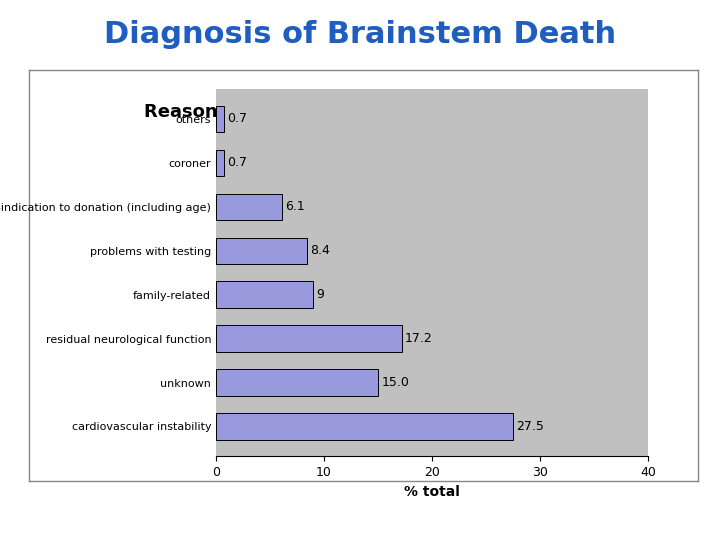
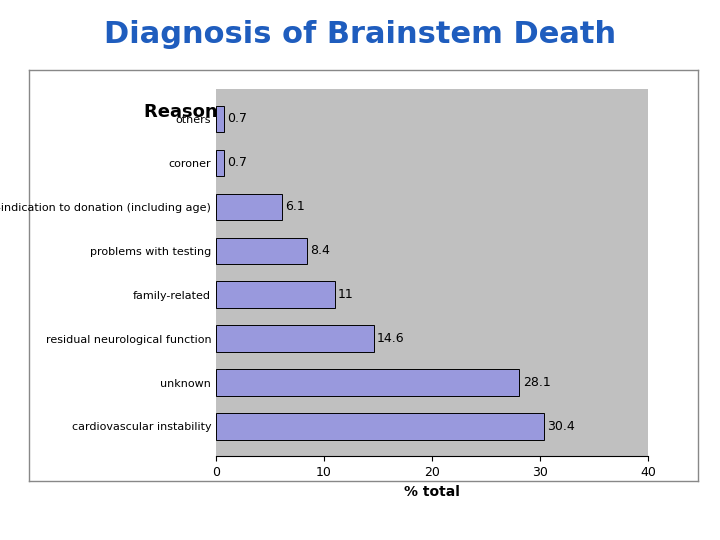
family-related: 9 -> 11
residual neurological function: 17.2 -> 14.6
unknown: 15.0 -> 28.1
cardiovascular instability: 27.5 -> 30.4
